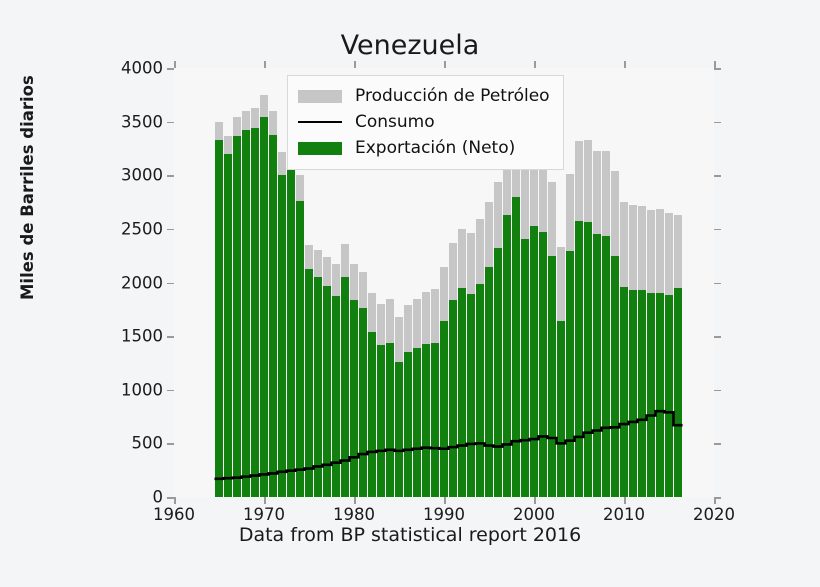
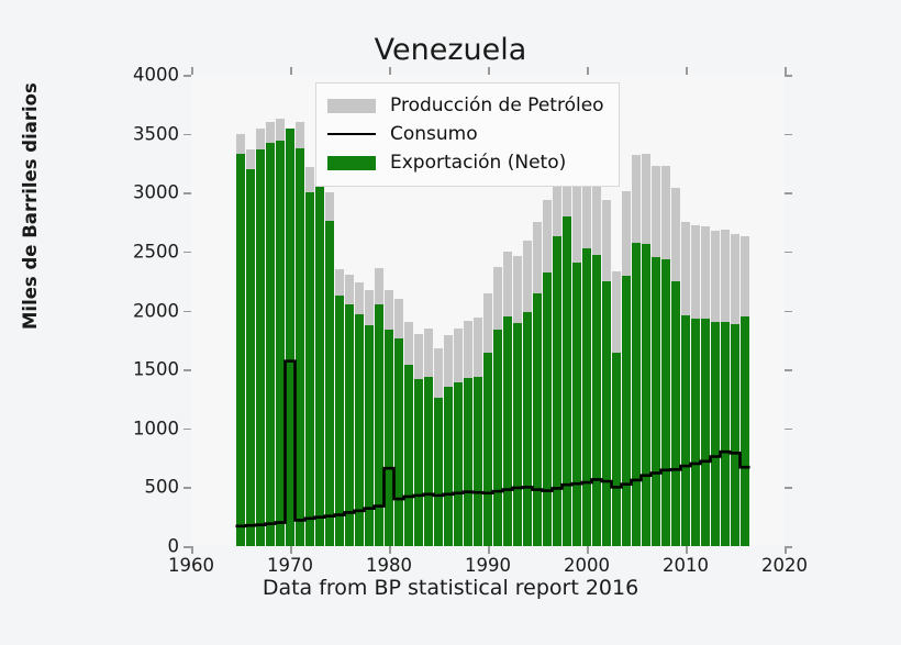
Producción de Petróleo/1970: 3750 -> 3300
Consumo/1970: 210 -> 1570
Consumo/1980: 370 -> 660
